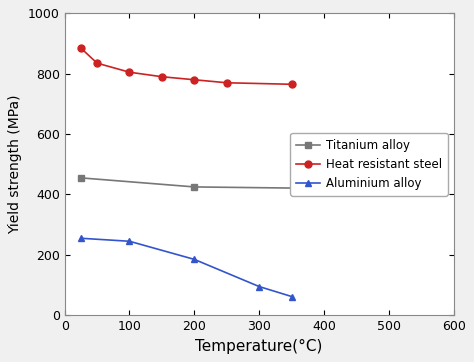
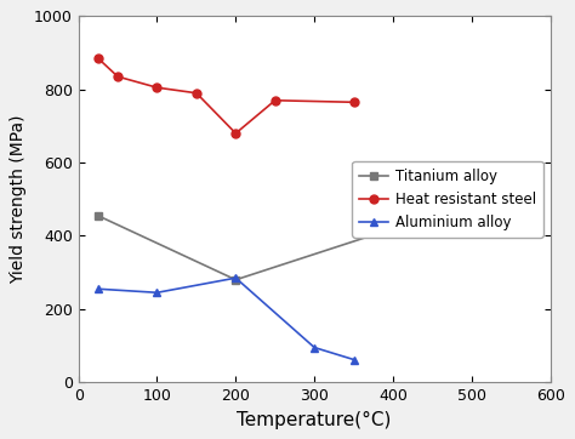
Titanium alloy/200: 425 -> 280
Heat resistant steel/200: 780 -> 680
Aluminium alloy/200: 185 -> 285
